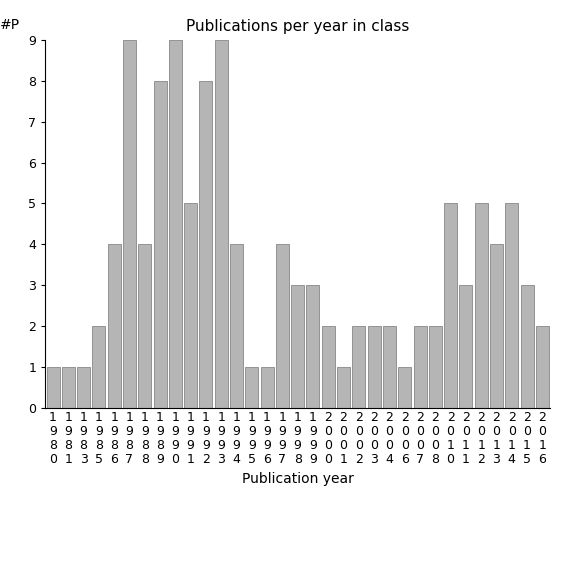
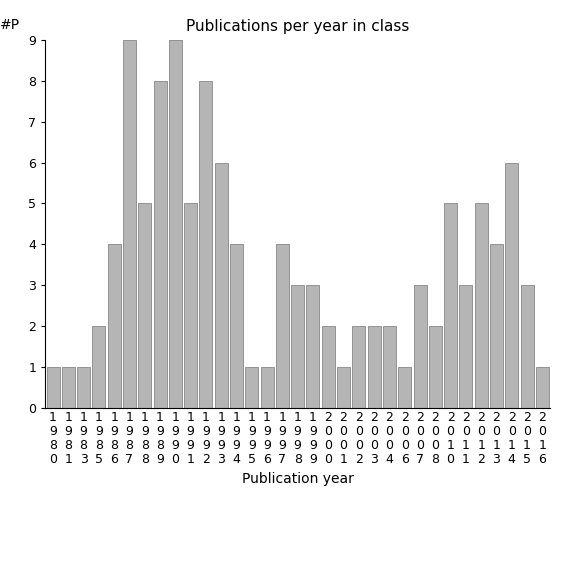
1 9 8 8: 4 -> 5
1 9 9 3: 9 -> 6
2 0 0 7: 2 -> 3
2 0 1 4: 5 -> 6
2 0 1 6: 2 -> 1
